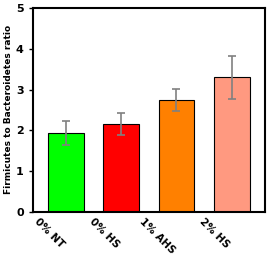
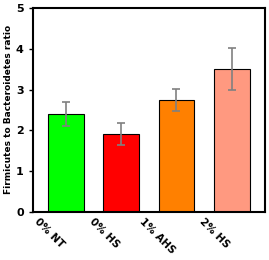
0% NT: 1.93 -> 2.40
0% HS: 2.15 -> 1.90
2% HS: 3.30 -> 3.50
